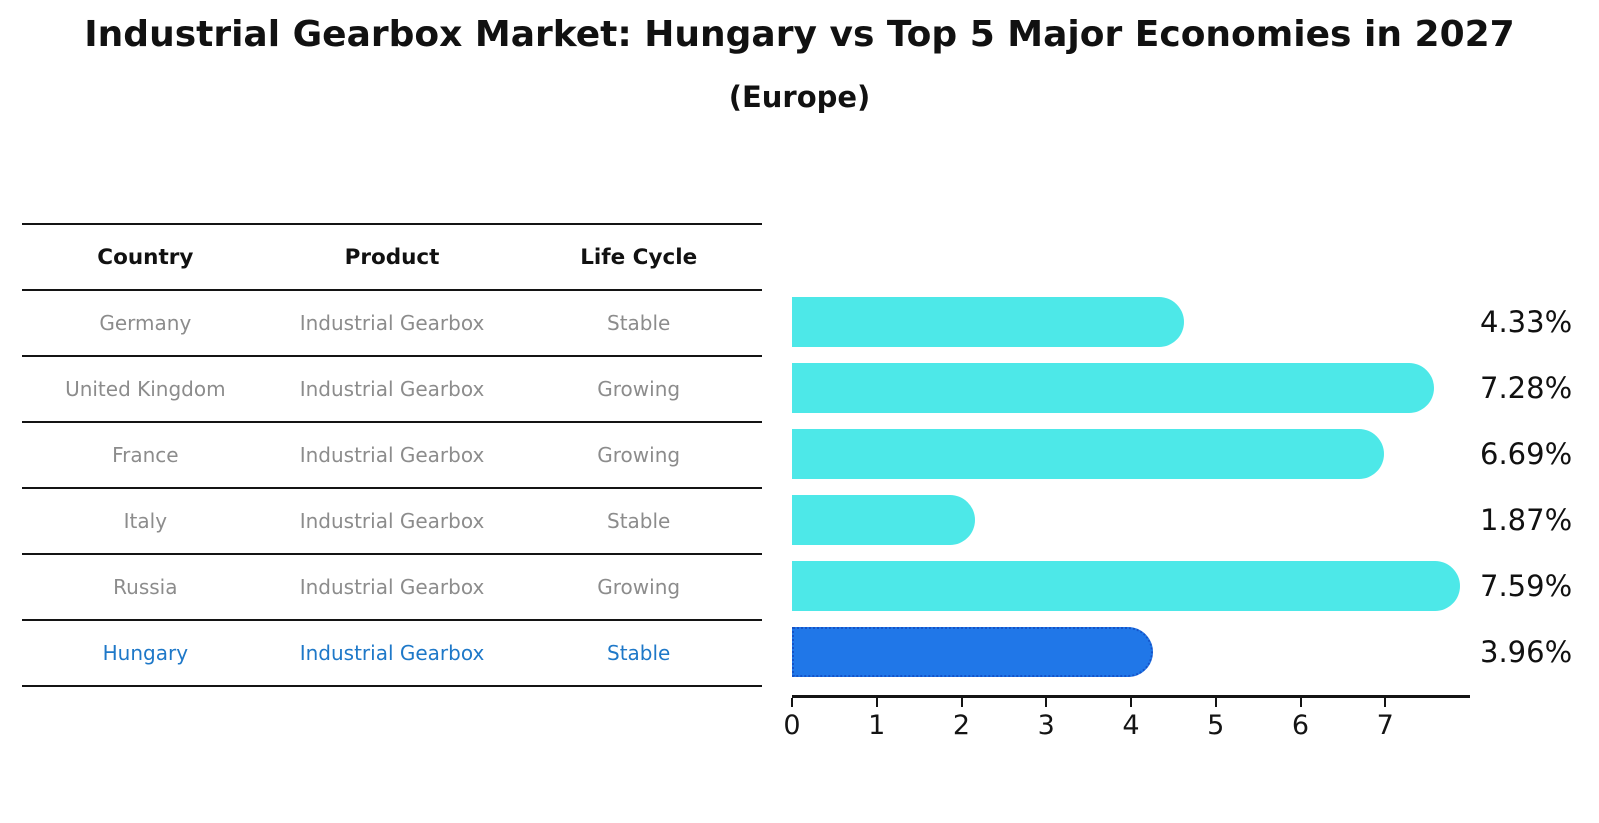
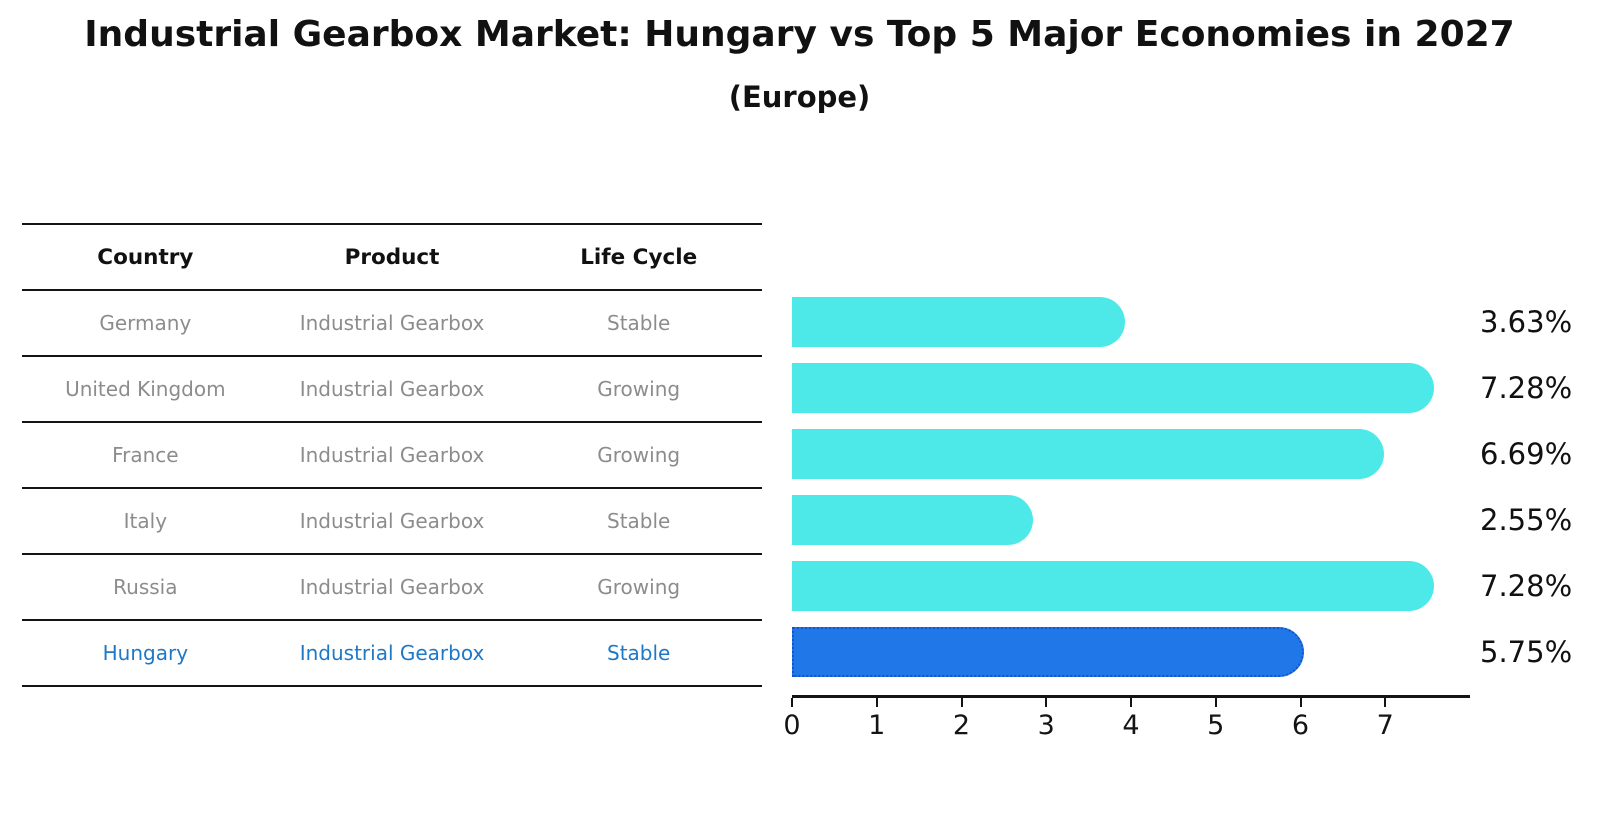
Germany: 4.33% -> 3.63%
Italy: 1.87% -> 2.55%
Russia: 7.59% -> 7.28%
Hungary: 3.96% -> 5.75%
